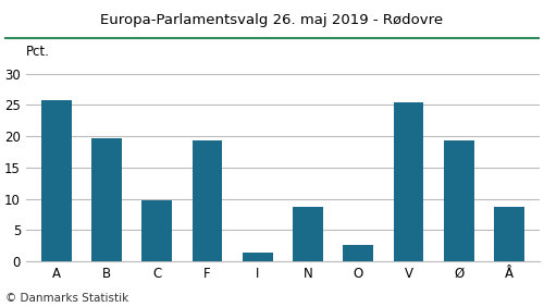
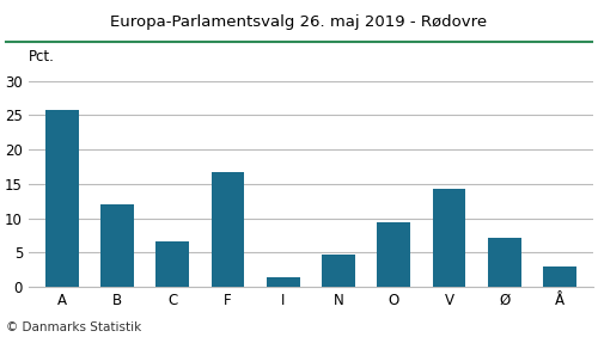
B: 19.6 -> 12.0
C: 9.8 -> 6.6
F: 19.4 -> 16.8
N: 8.8 -> 4.7
O: 2.6 -> 9.5
V: 25.4 -> 14.2
Ø: 19.4 -> 7.1
Å: 8.8 -> 3.0
